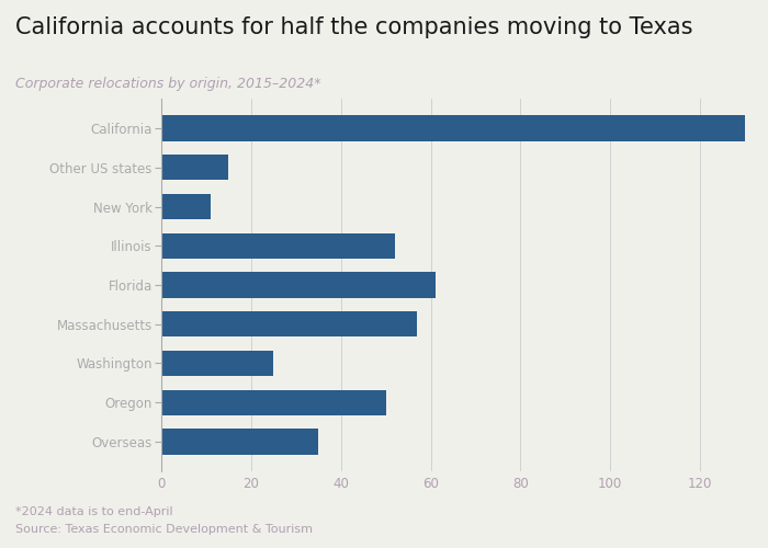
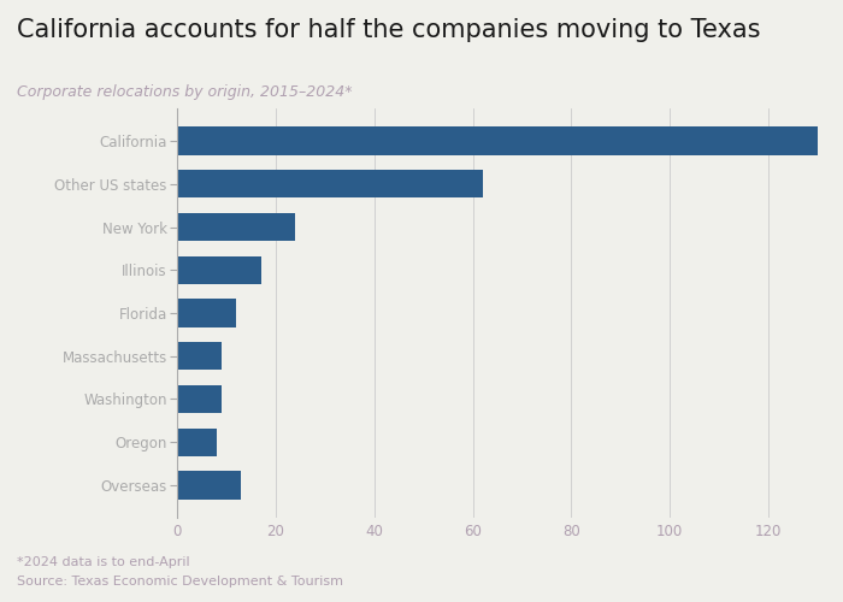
Other US states: 15 -> 62
New York: 11 -> 24
Illinois: 52 -> 17
Florida: 61 -> 12
Massachusetts: 57 -> 9
Washington: 25 -> 9
Oregon: 50 -> 8
Overseas: 35 -> 13
